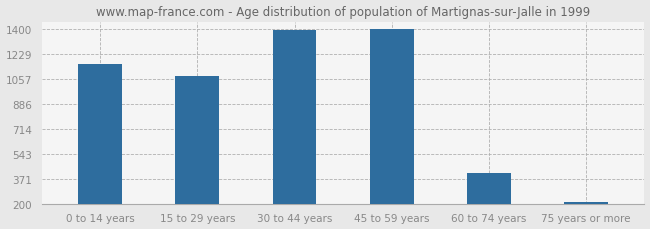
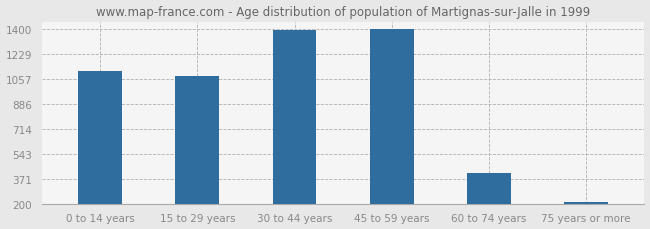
0 to 14 years: 1160 -> 1110
